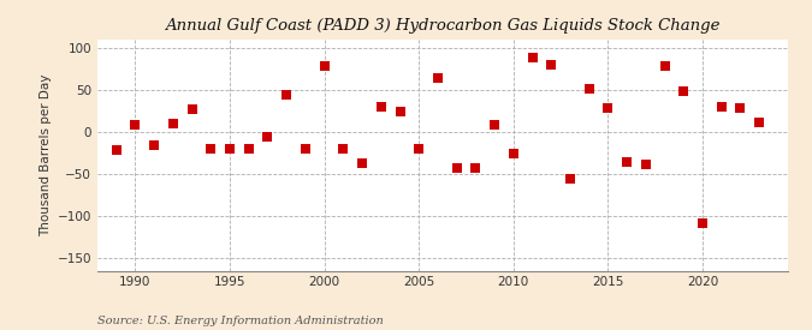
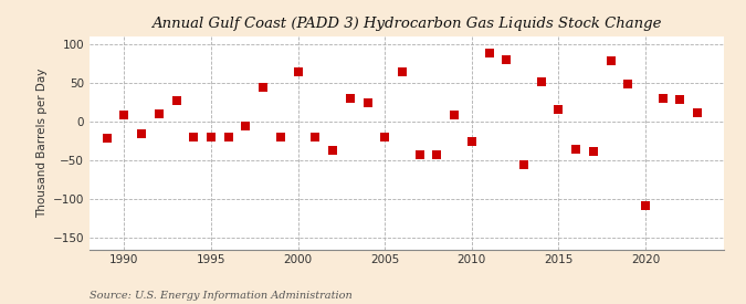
2000: 78 -> 64
2015: 28 -> 16
